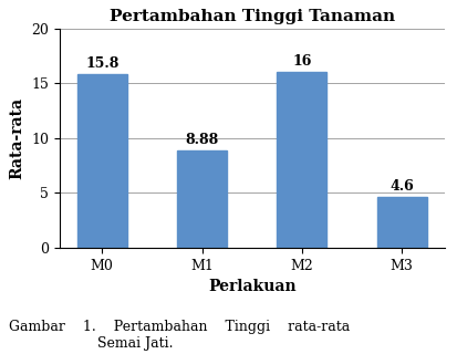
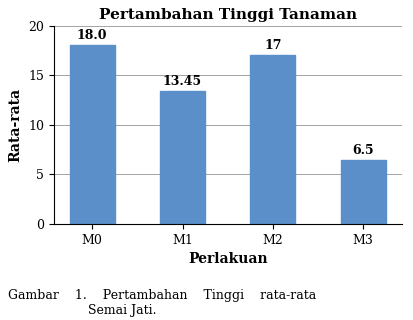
M0: 15.8 -> 18.0
M1: 8.88 -> 13.45
M2: 16 -> 17
M3: 4.6 -> 6.5
